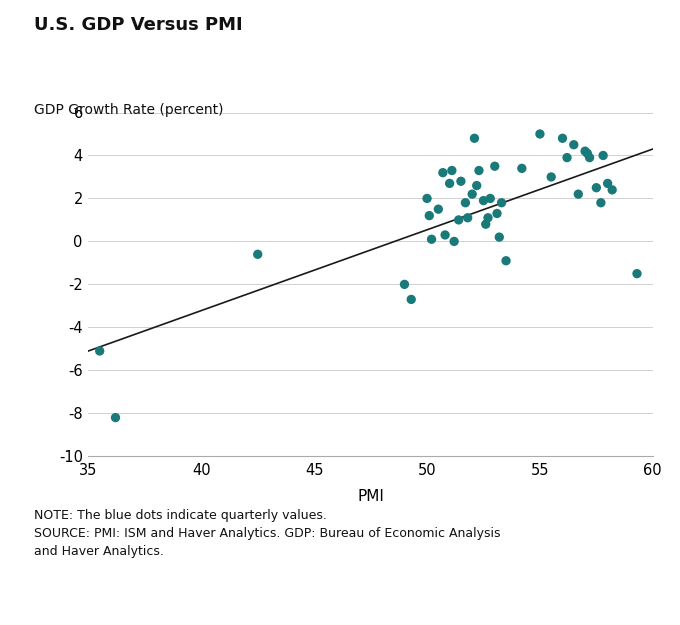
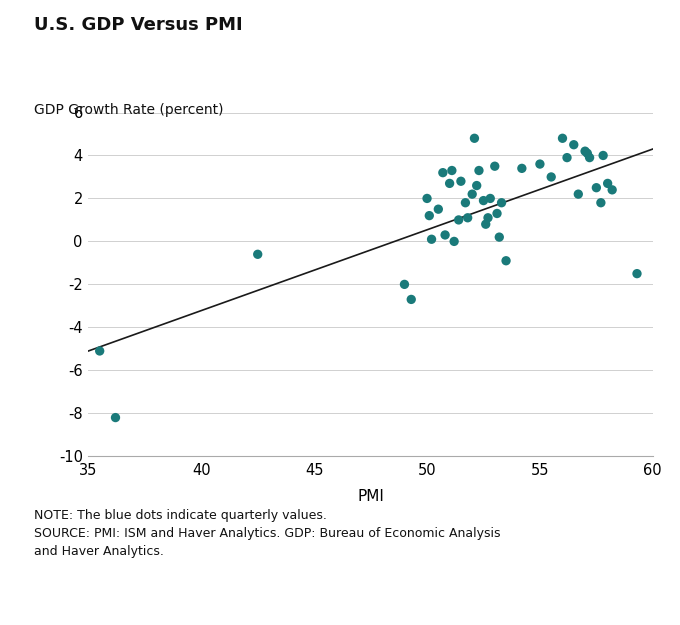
55: 5.0 -> 3.6
